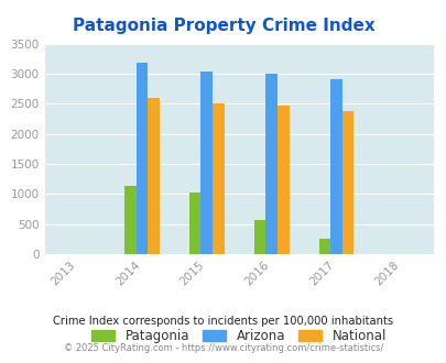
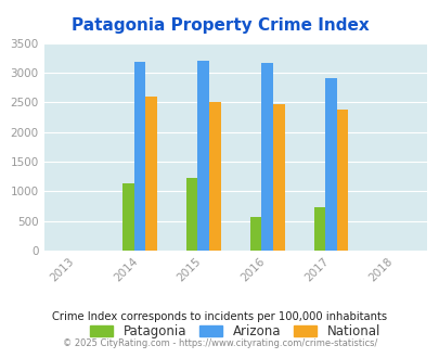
Patagonia/2015: 1020 -> 1220
Arizona/2015: 3040 -> 3200
Arizona/2016: 2990 -> 3160
Patagonia/2017: 260 -> 740
